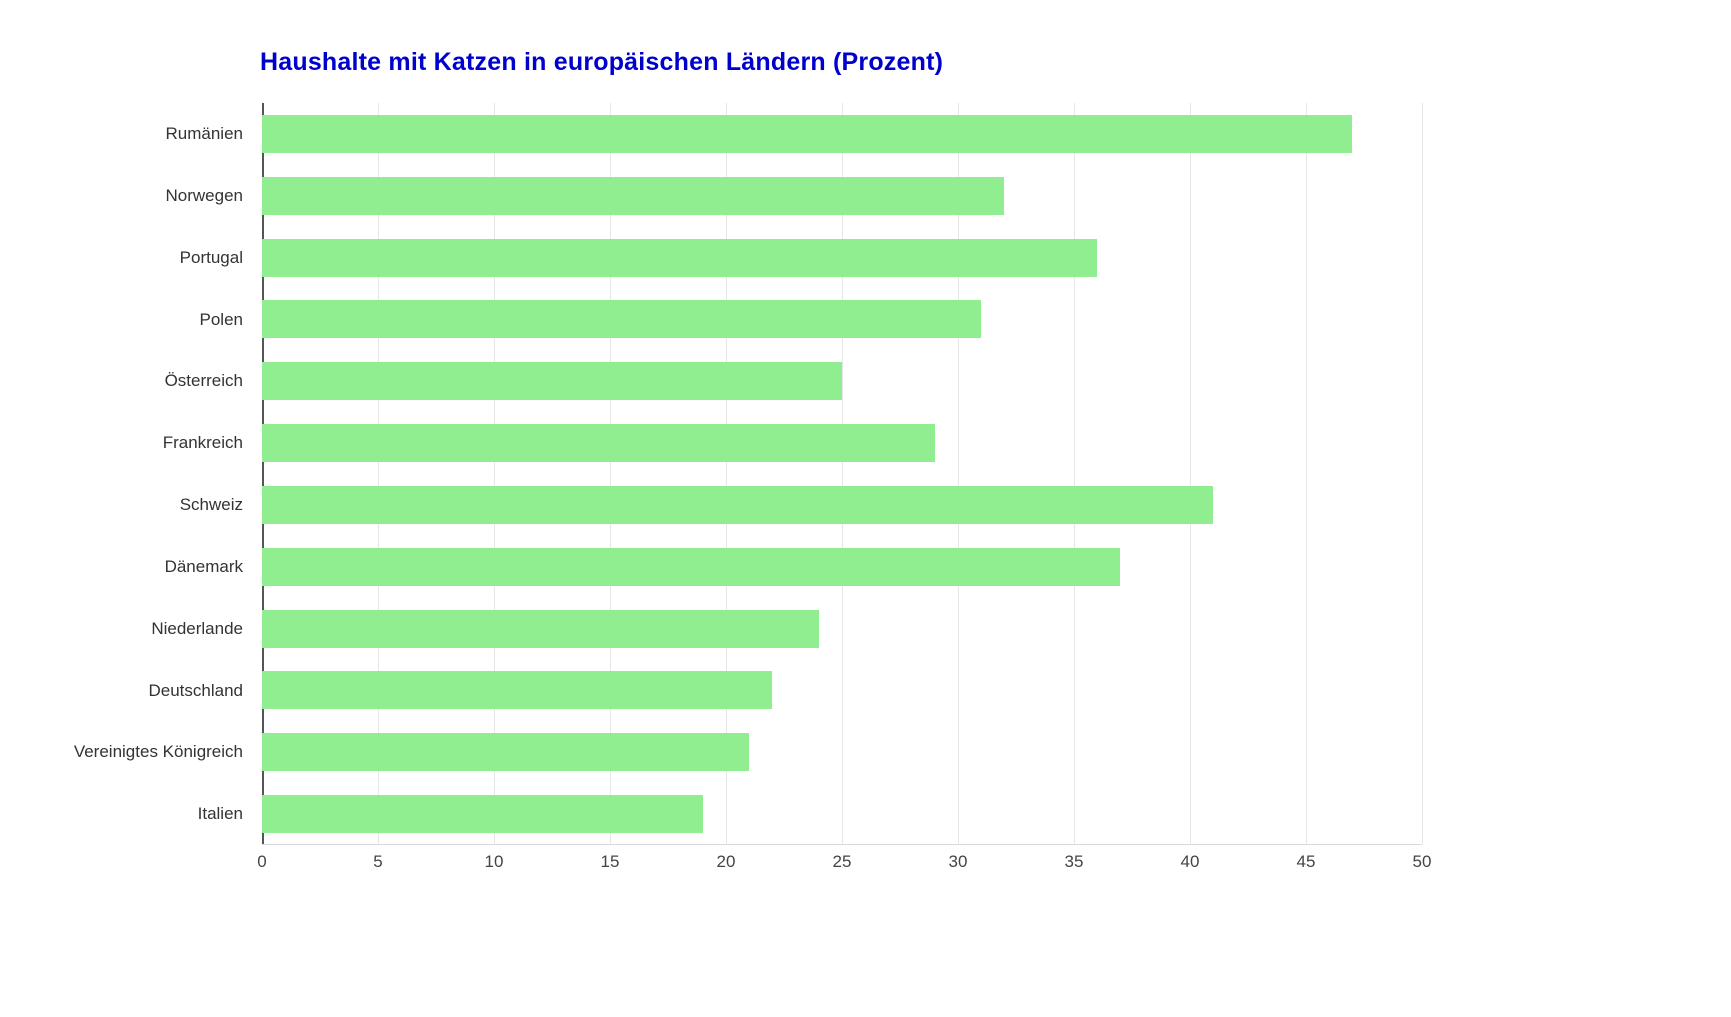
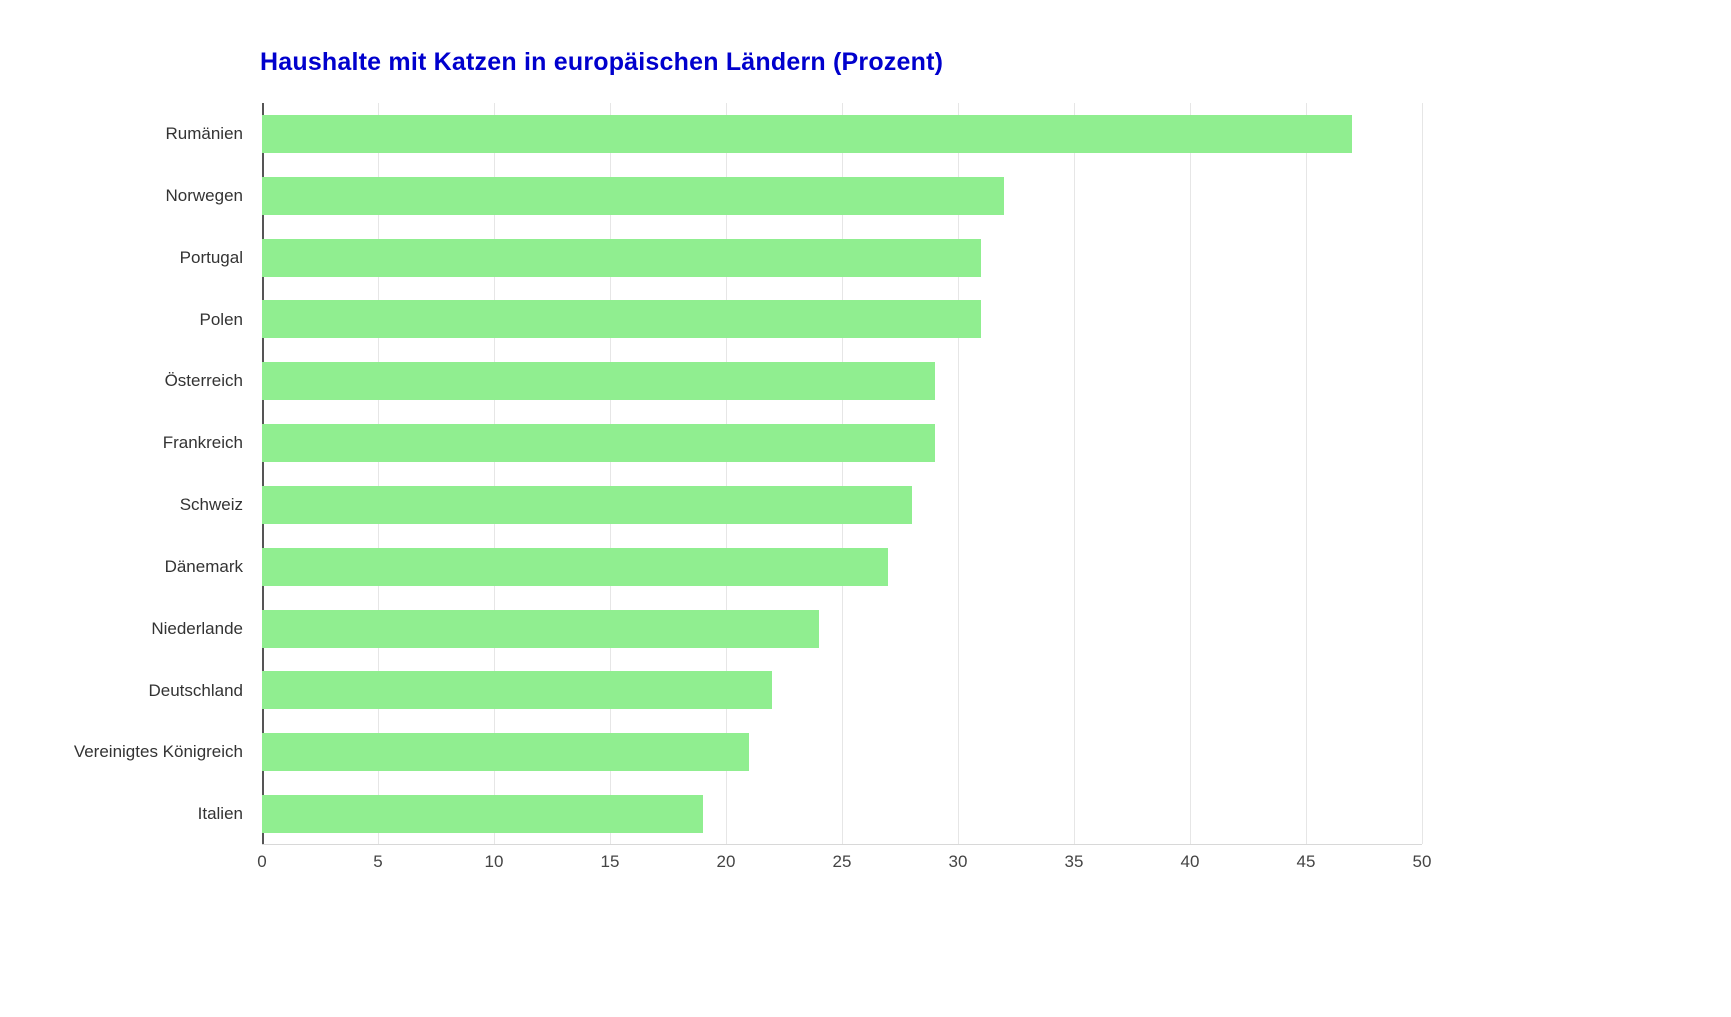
Portugal: 36 -> 31
Österreich: 25 -> 29
Schweiz: 41 -> 28
Dänemark: 37 -> 27
